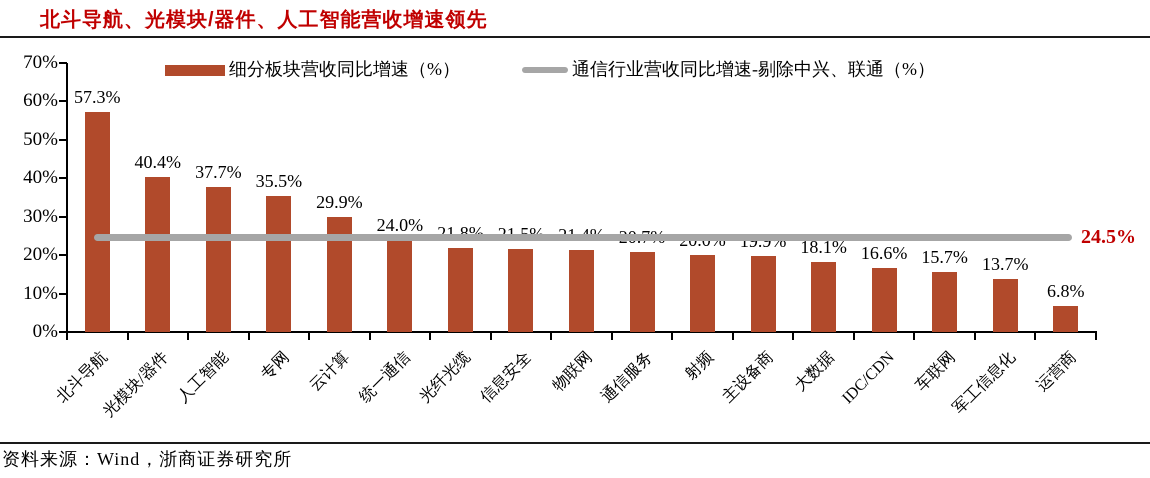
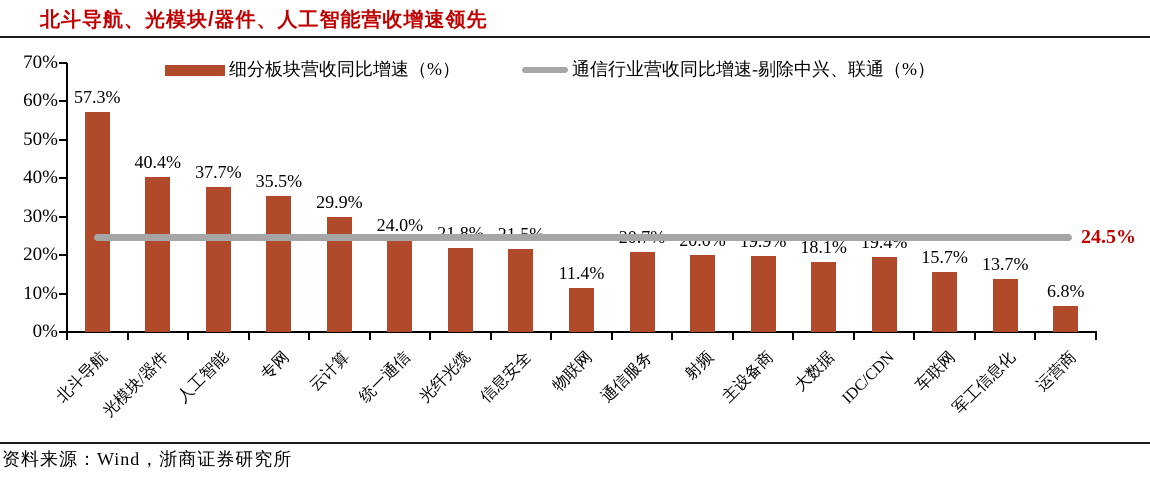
物联网: 21.4% -> 11.4%
IDC/CDN: 16.6% -> 19.4%
